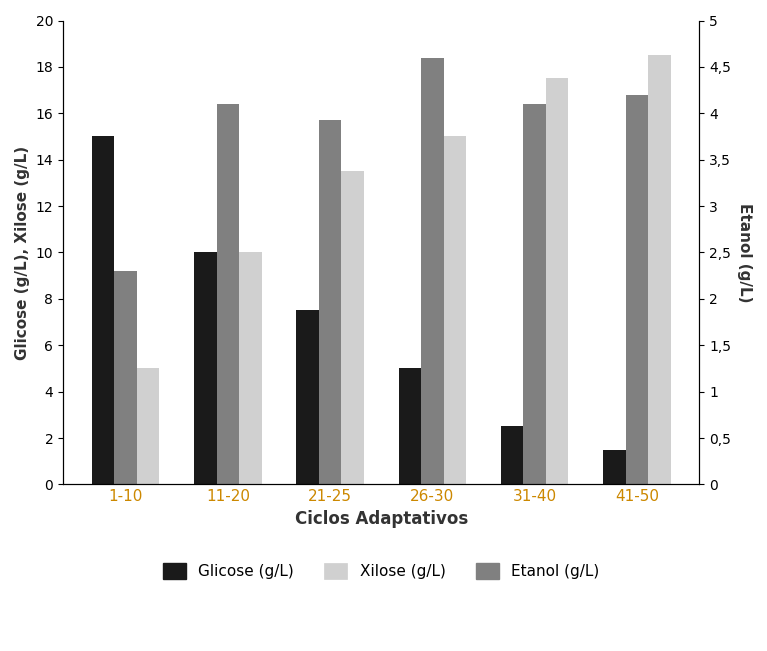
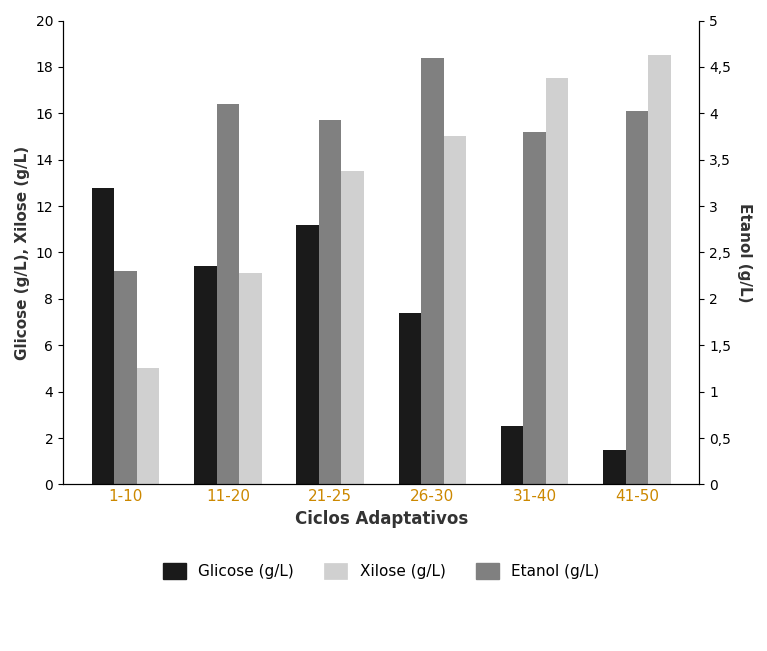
Glicose (g/L)/1-10: 15.0 -> 12.8
Glicose (g/L)/11-20: 10.0 -> 9.4
Xilose (g/L)/11-20: 10.0 -> 9.1
Glicose (g/L)/21-25: 7.5 -> 11.2
Glicose (g/L)/26-30: 5.0 -> 7.4
Etanol (g/L)/31-40: 16.4 -> 15.2
Etanol (g/L)/41-50: 16.8 -> 16.1
